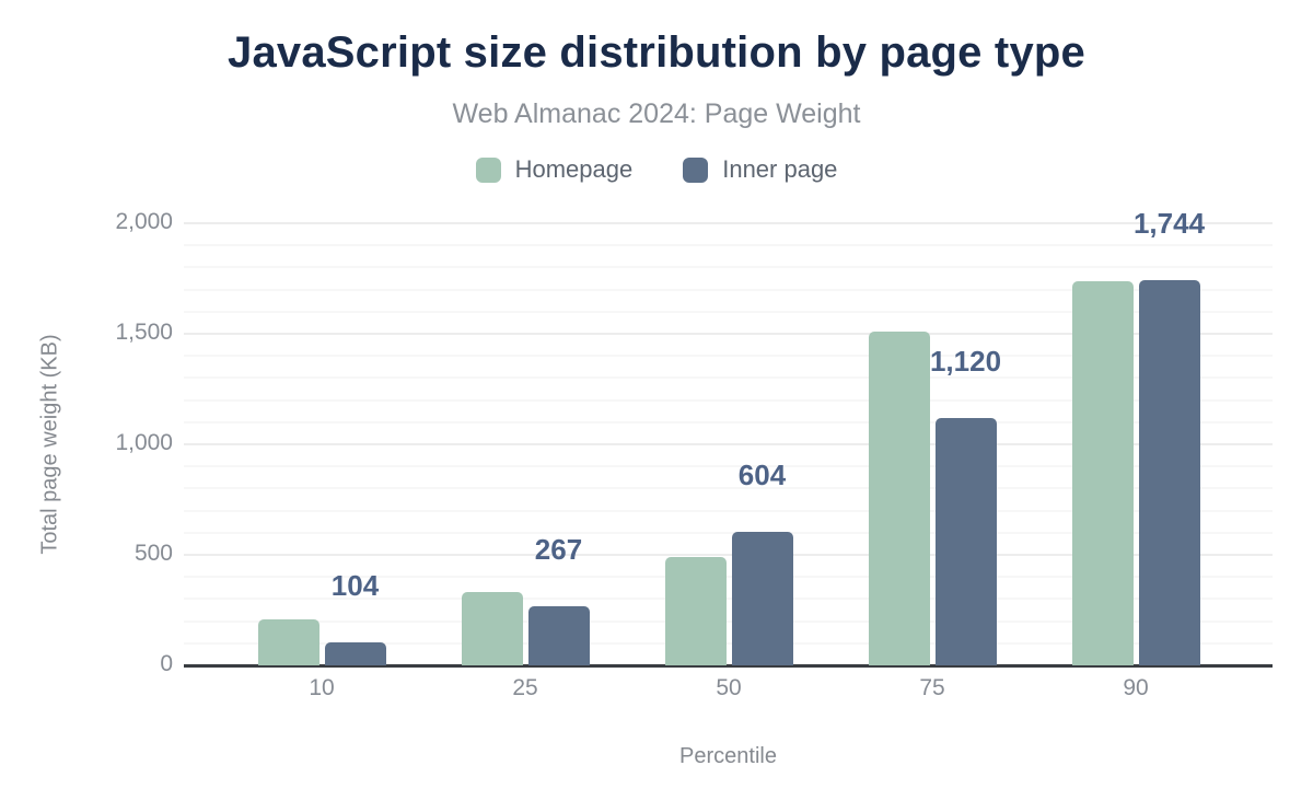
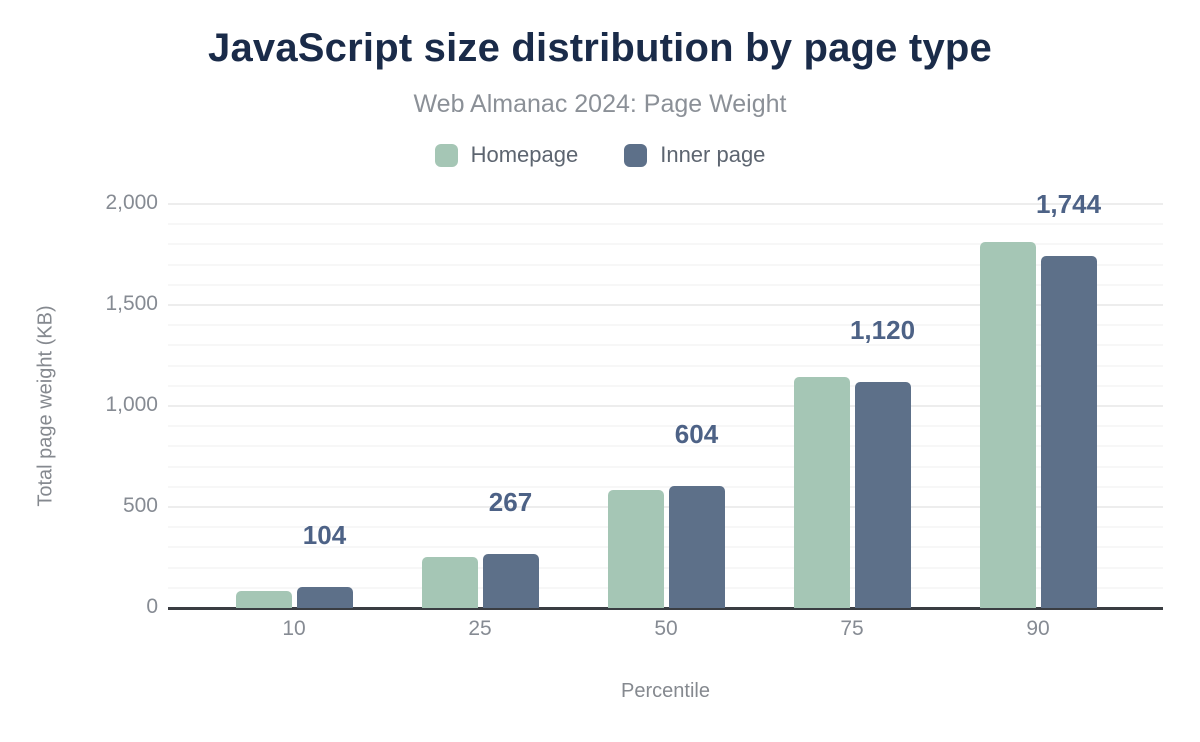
Homepage/10: 210 -> 80
Homepage/25: 330 -> 250
Homepage/50: 490 -> 590
Homepage/75: 1510 -> 1140
Homepage/90: 1740 -> 1810
